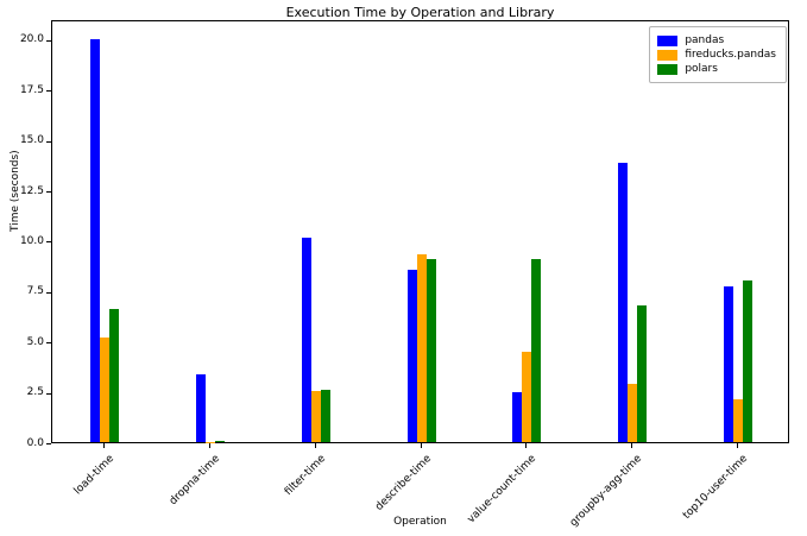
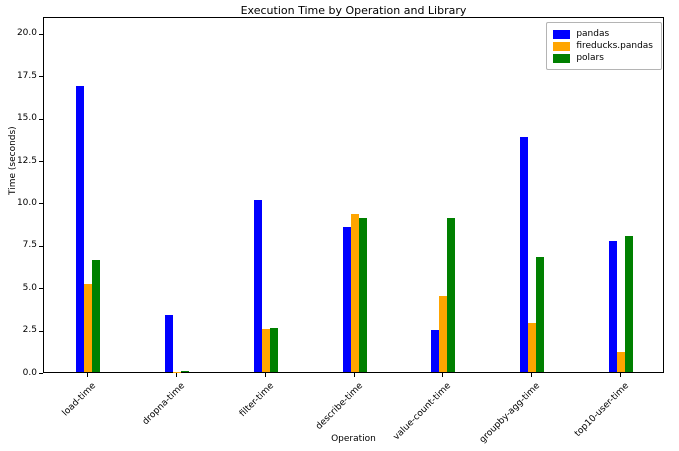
pandas/load-time: 20.0 -> 16.9
fireducks.pandas/top10-user-time: 2.1 -> 1.2
